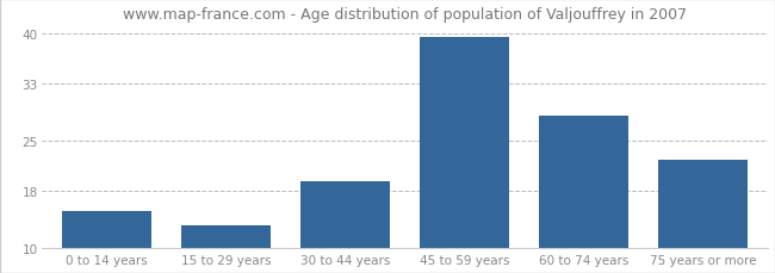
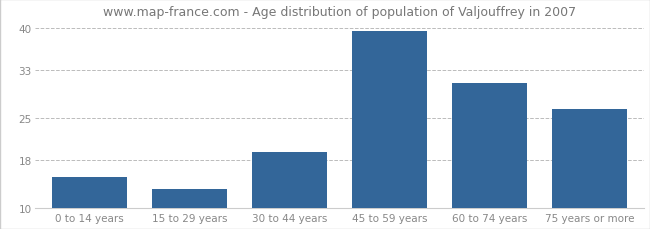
60 to 74 years: 28.5 -> 30.8
75 years or more: 22.3 -> 26.4
